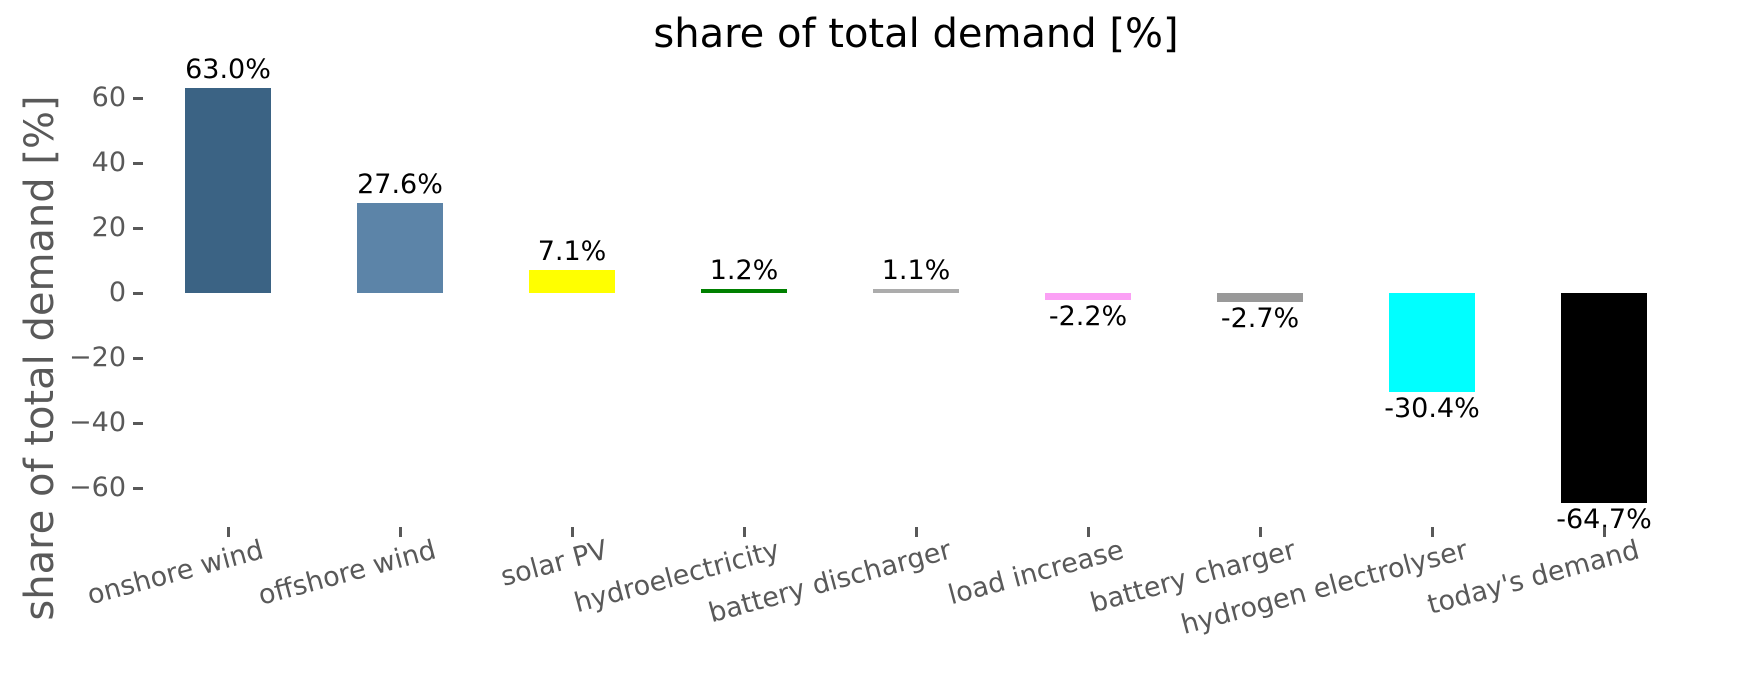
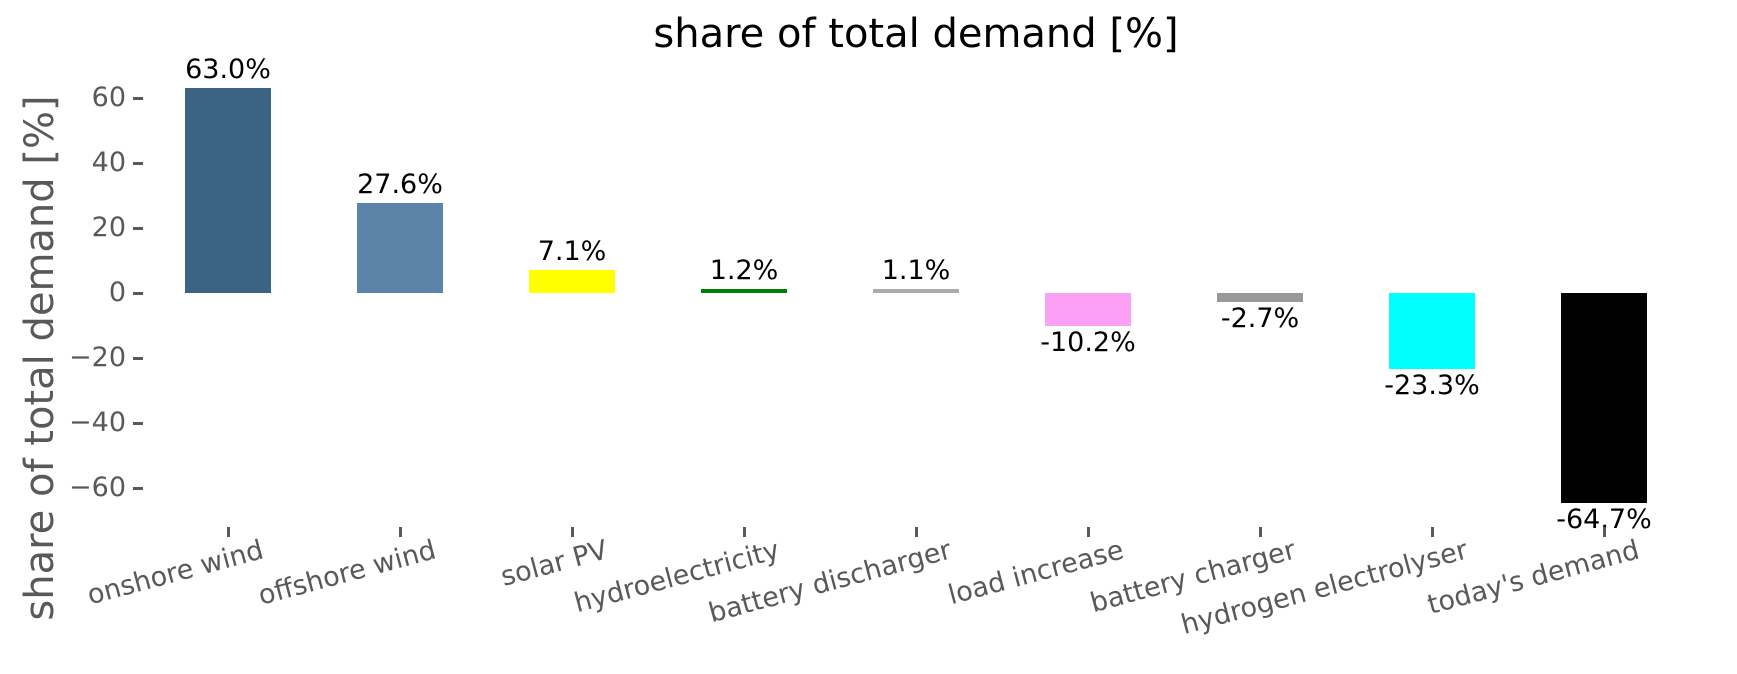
load increase: -2.2% -> -10.2%
hydrogen electrolyser: -30.4% -> -23.3%
